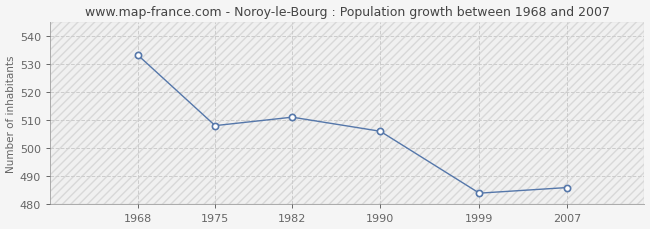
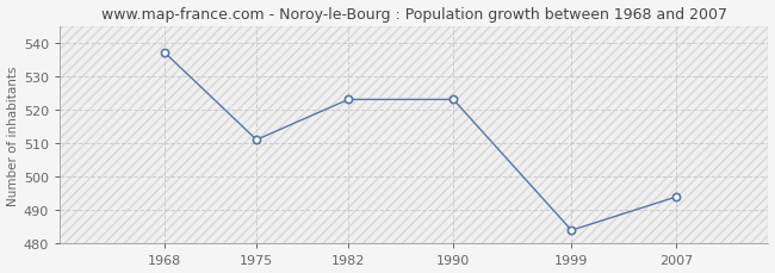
1968: 533 -> 537
1975: 508 -> 511
1982: 511 -> 523
1990: 506 -> 523
2007: 486 -> 494
